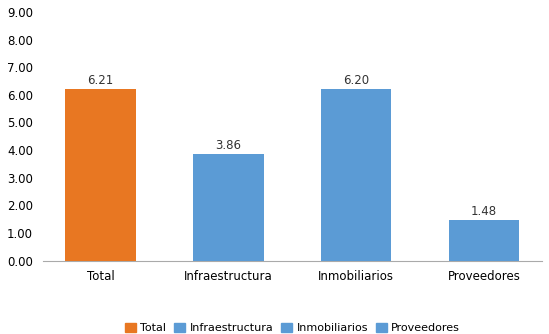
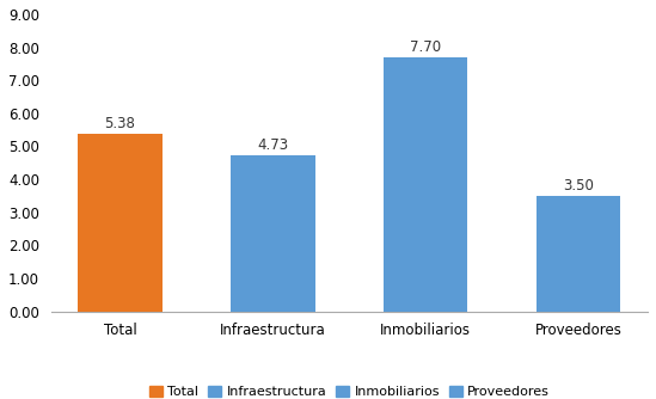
Total: 6.21 -> 5.38
Infraestructura: 3.86 -> 4.73
Inmobiliarios: 6.20 -> 7.70
Proveedores: 1.48 -> 3.50
